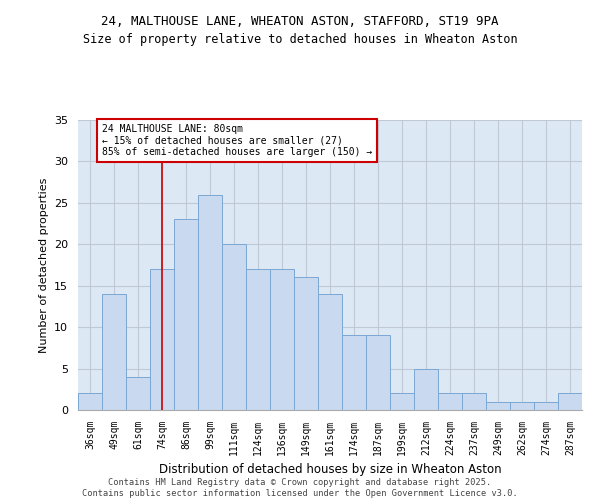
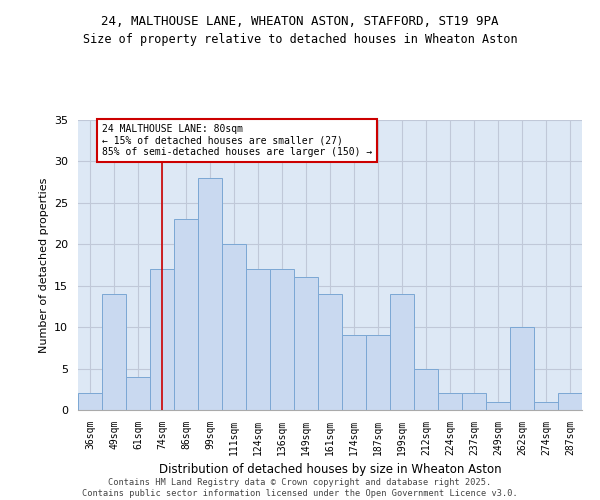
99sqm: 26 -> 28
199sqm: 2 -> 14
262sqm: 1 -> 10
